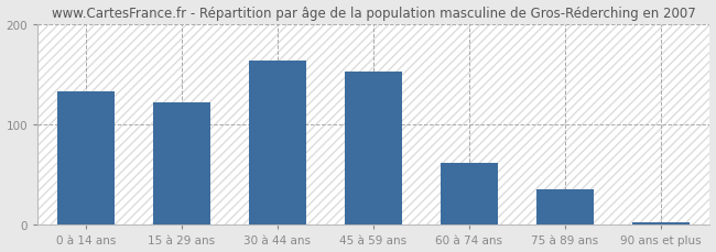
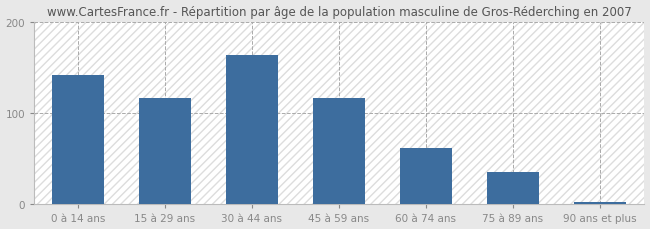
0 à 14 ans: 133 -> 142
15 à 29 ans: 122 -> 116
45 à 59 ans: 152 -> 116
